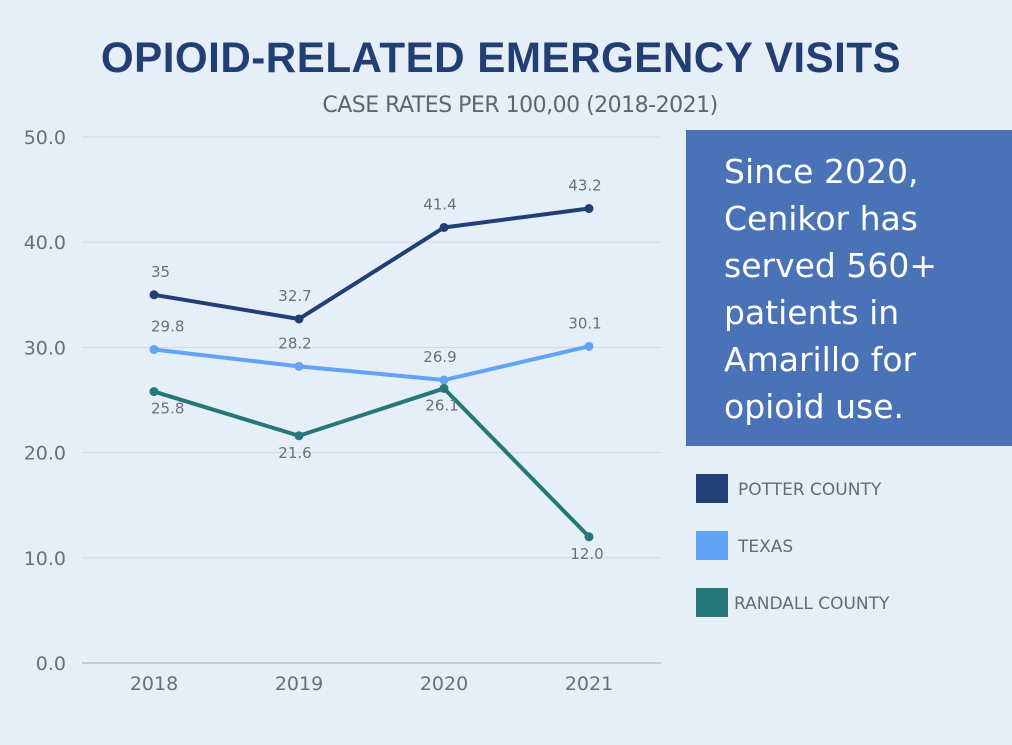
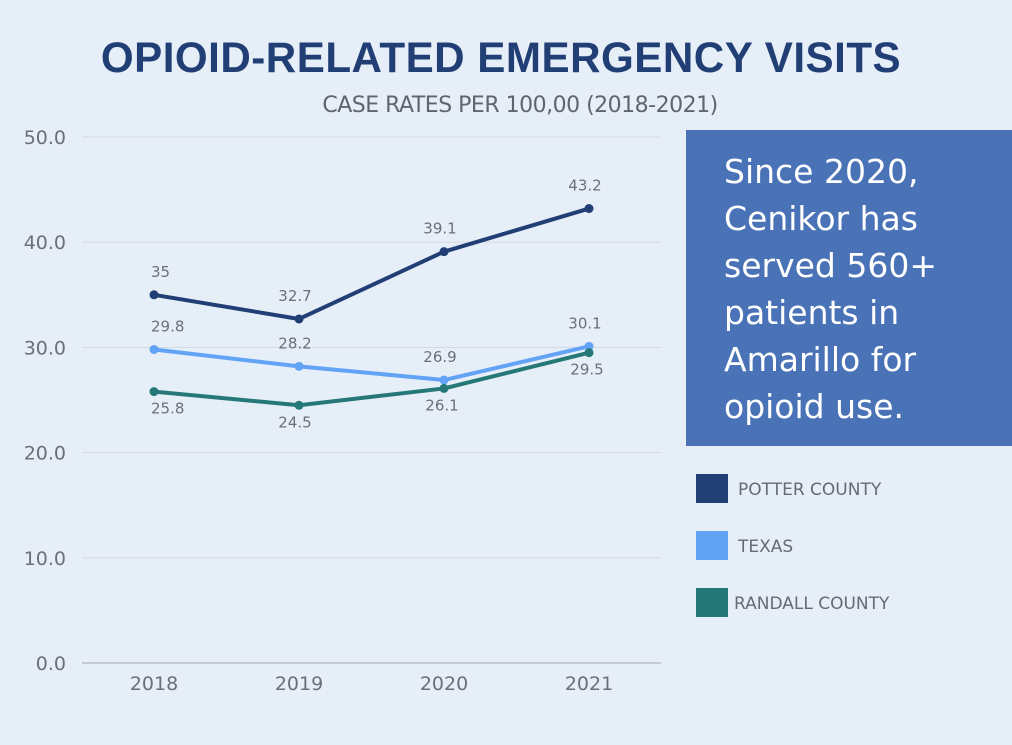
RANDALL COUNTY/2019: 21.6 -> 24.5
POTTER COUNTY/2020: 41.4 -> 39.1
RANDALL COUNTY/2021: 12.0 -> 29.5
